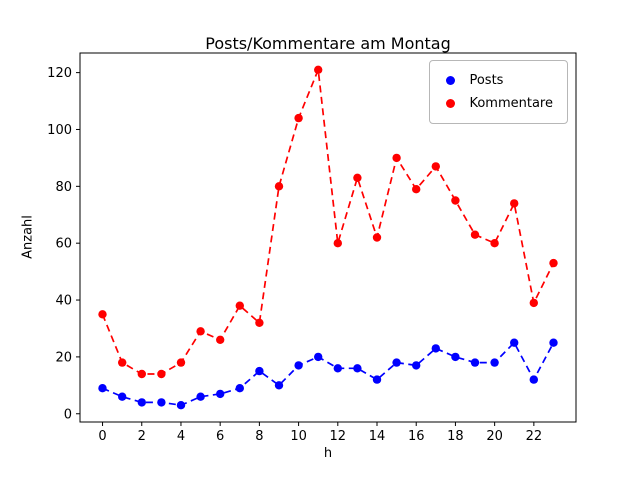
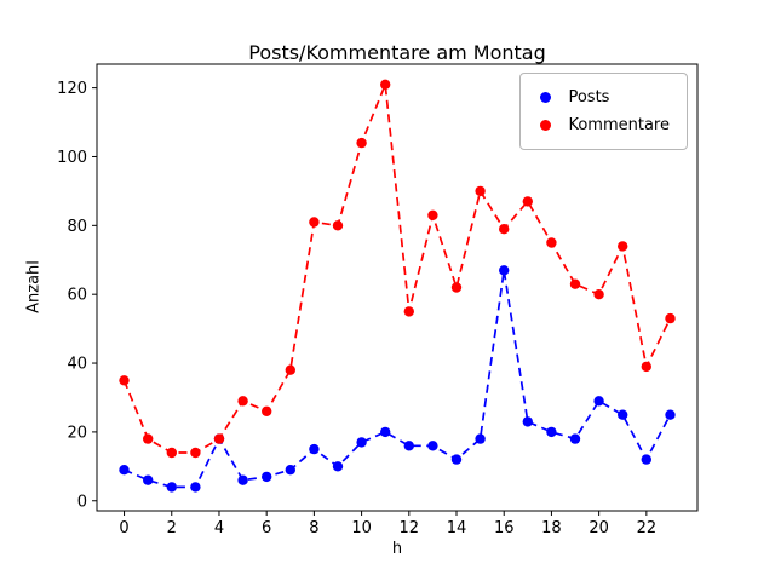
Posts/4: 3 -> 18
Kommentare/8: 32 -> 81
Kommentare/12: 60 -> 55
Posts/16: 17 -> 67
Posts/20: 18 -> 29
